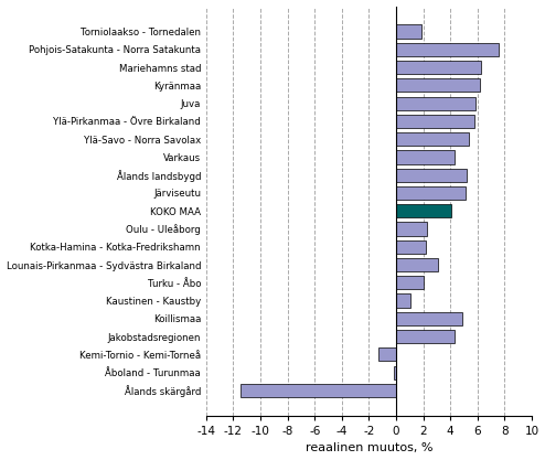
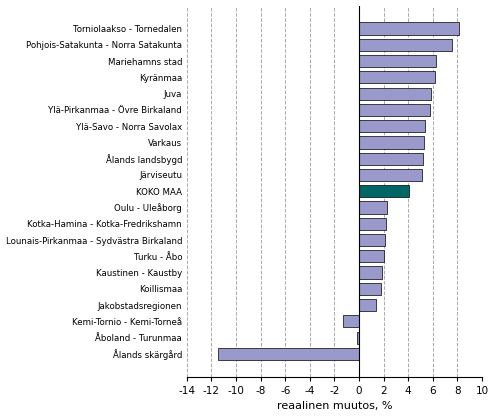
Torniolaakso - Tornedalen: 1.9 -> 8.1
Varkaus: 4.3 -> 5.3
Lounais-Pirkanmaa - Sydvästra Birkaland: 3.1 -> 2.1
Kaustinen - Kaustby: 1.1 -> 1.9
Koillismaa: 4.9 -> 1.8
Jakobstadsregionen: 4.3 -> 1.4
